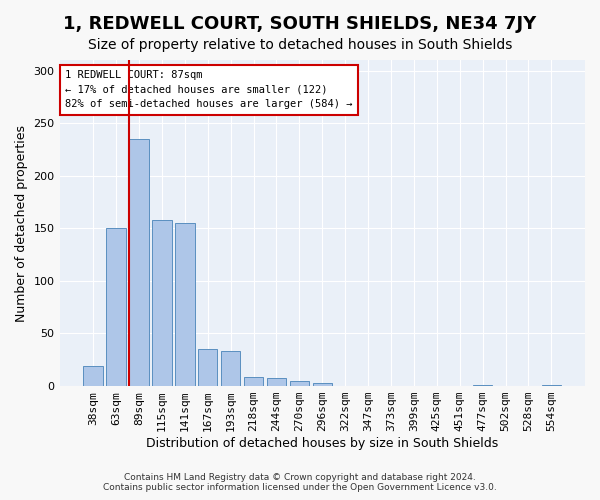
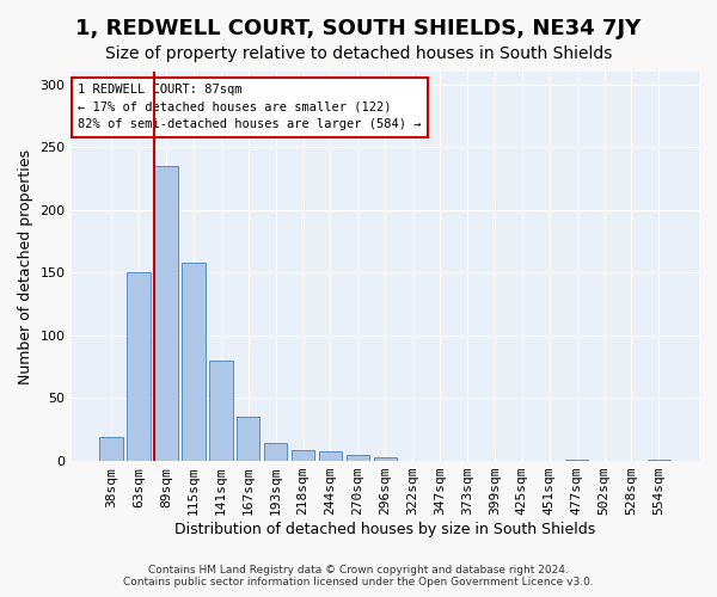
141sqm: 155 -> 80
193sqm: 33 -> 14
